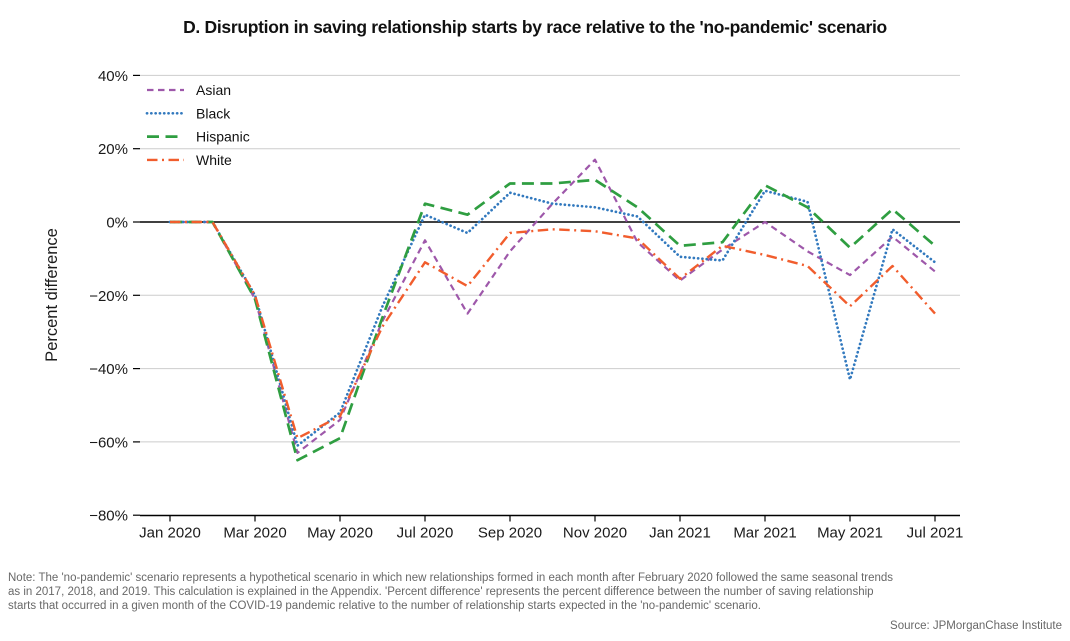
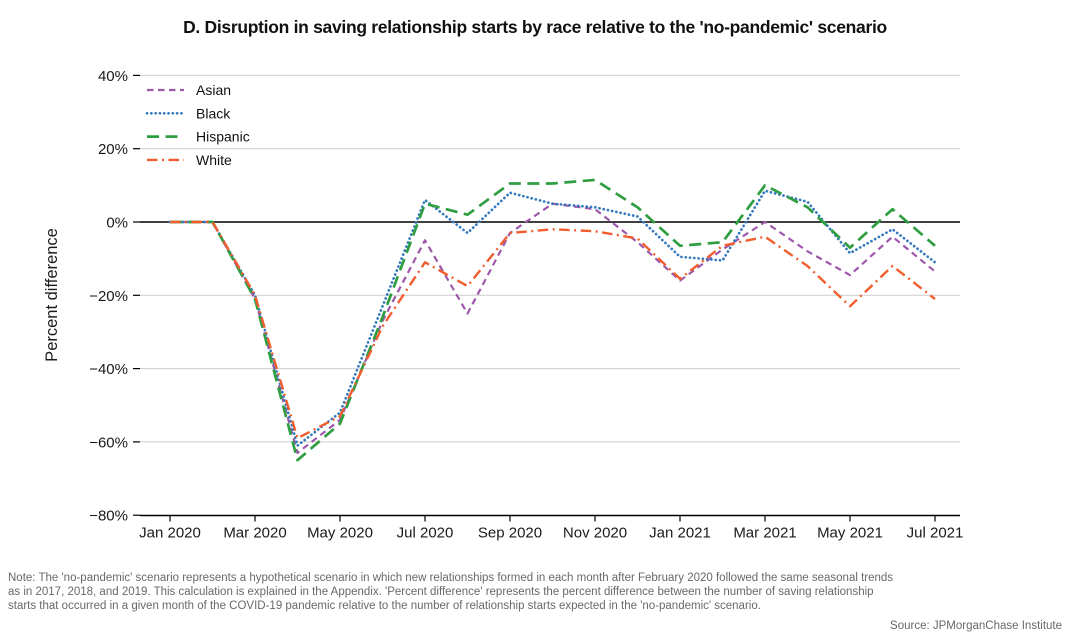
Hispanic/May 2020: -59% -> -55%
Black/Jul 2020: 2% -> 6%
Asian/Sep 2020: -8% -> -3%
Asian/Nov 2020: 17% -> 4%
White/Mar 2021: -9% -> -4%
Black/May 2021: -43% -> -8%
White/Jul 2021: -25% -> -21%
